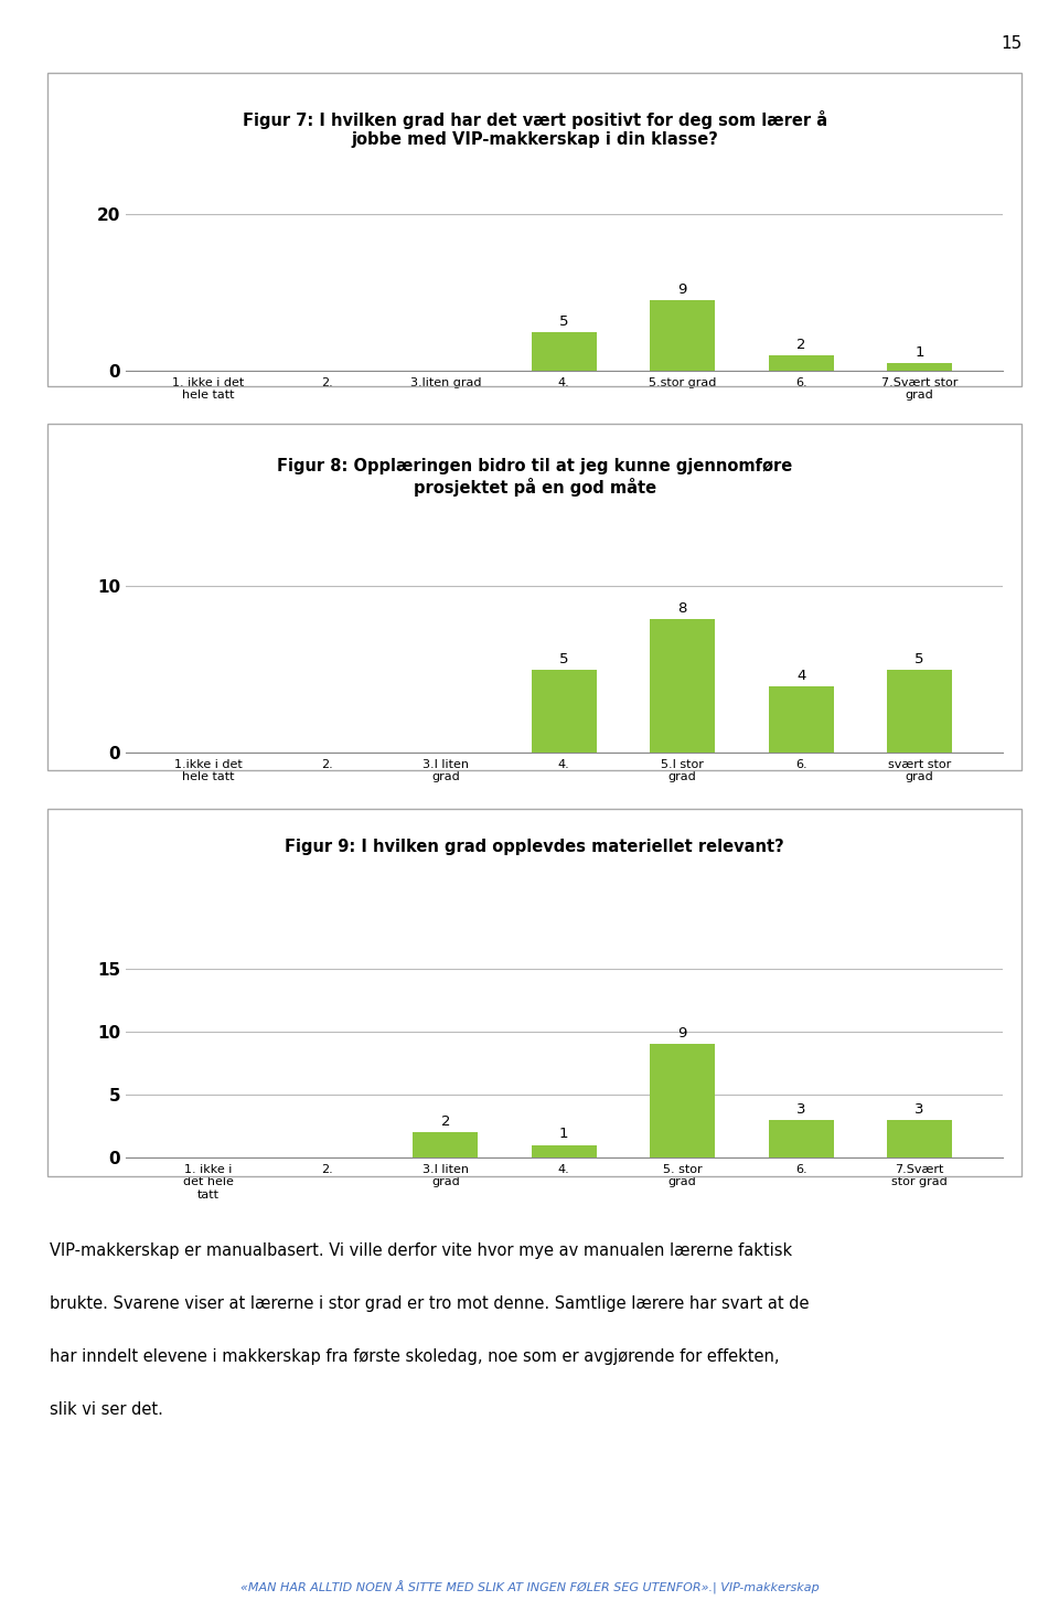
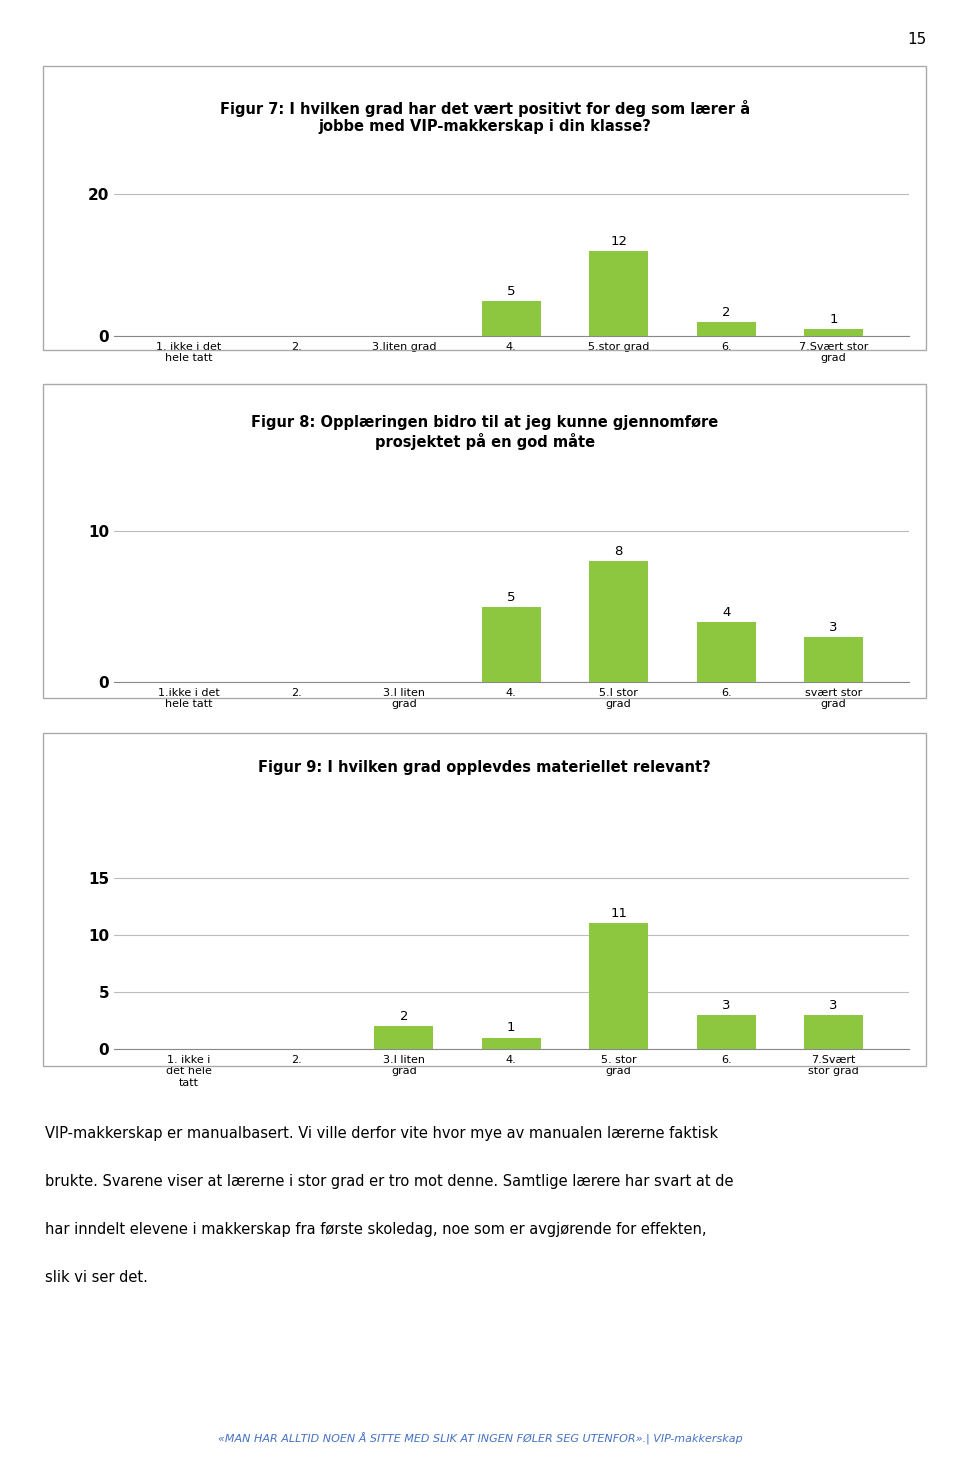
5.stor grad: 9 -> 12
svært stor grad: 5 -> 3
5. stor grad: 9 -> 11
